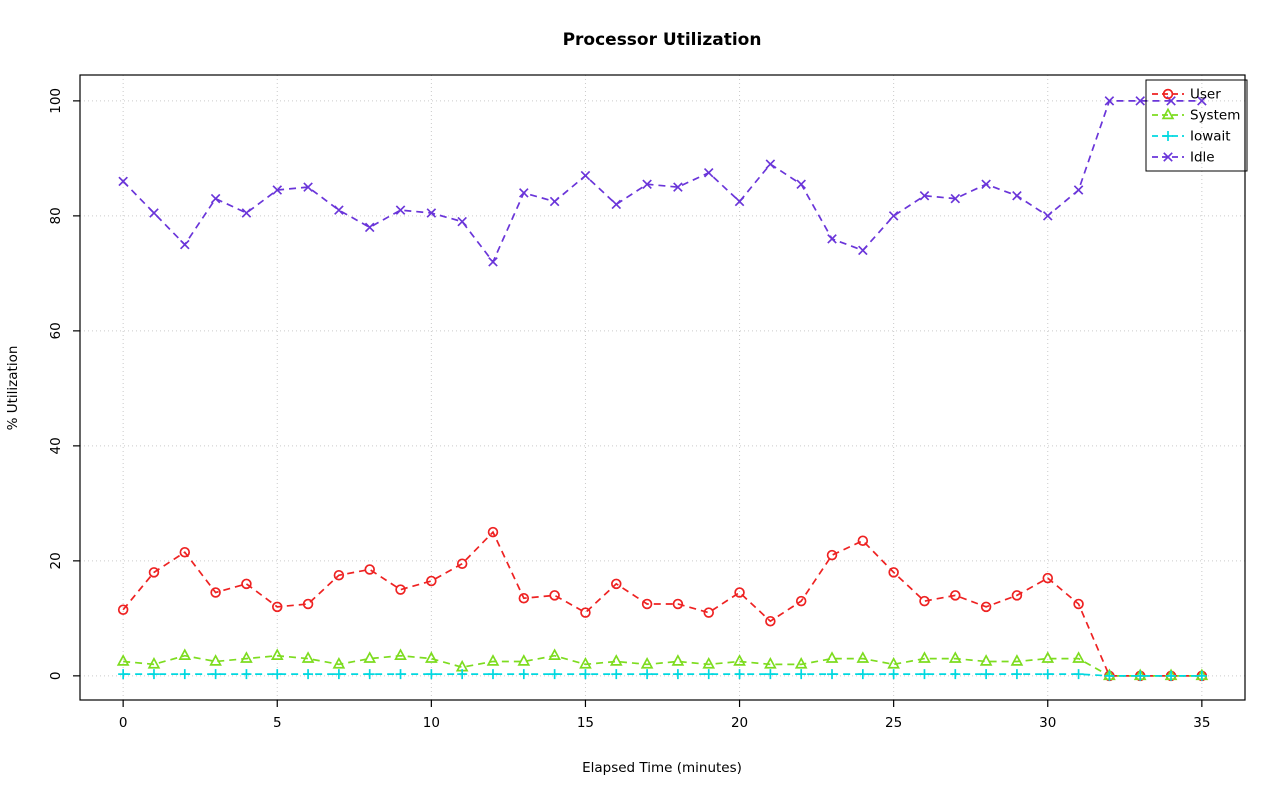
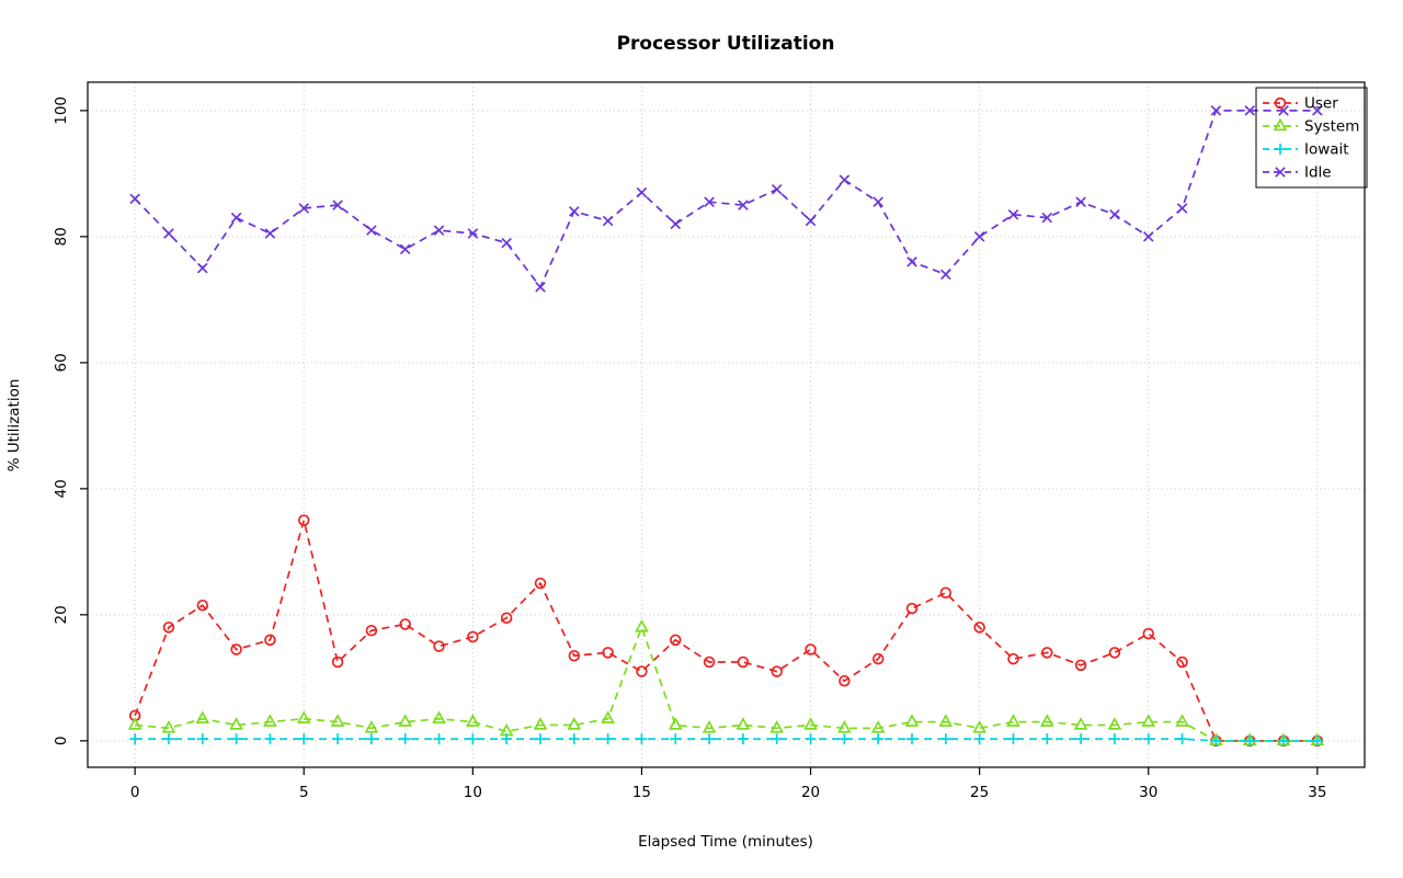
User/0: 12 -> 4
User/5: 12 -> 35
System/15: 2 -> 18
